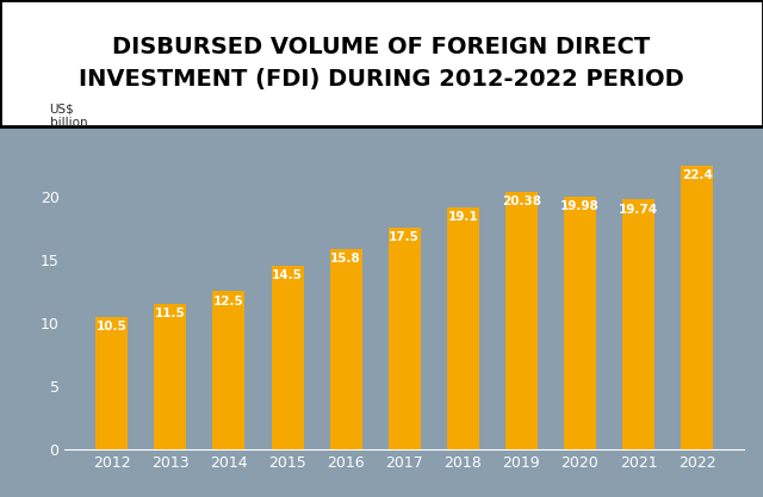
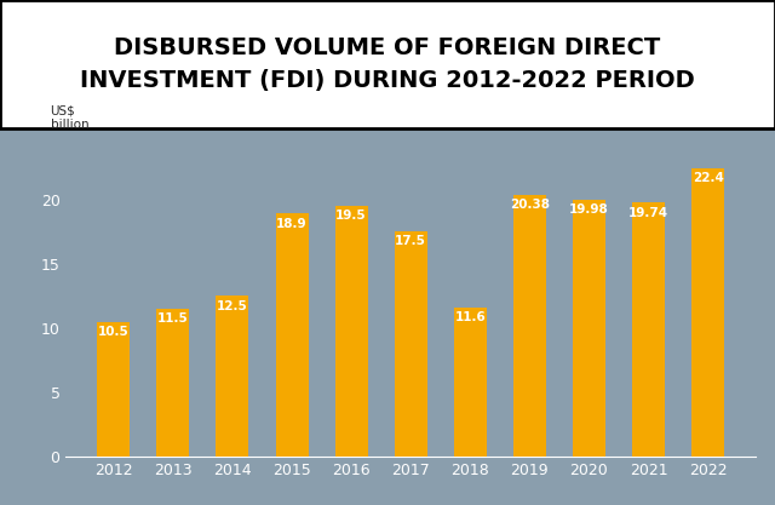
2015: 14.5 -> 18.9
2016: 15.8 -> 19.5
2018: 19.1 -> 11.6
